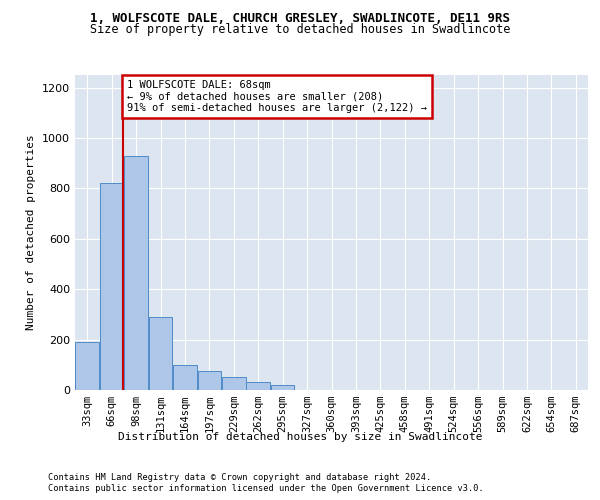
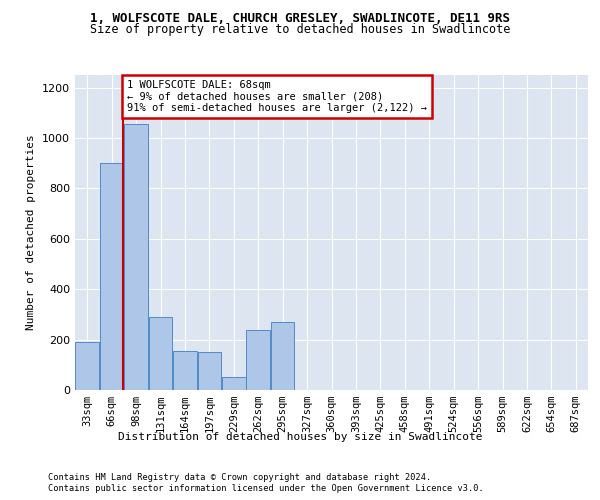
66sqm: 820 -> 900
98sqm: 930 -> 1055
164sqm: 100 -> 155
197sqm: 75 -> 150
262sqm: 30 -> 240
295sqm: 20 -> 270
